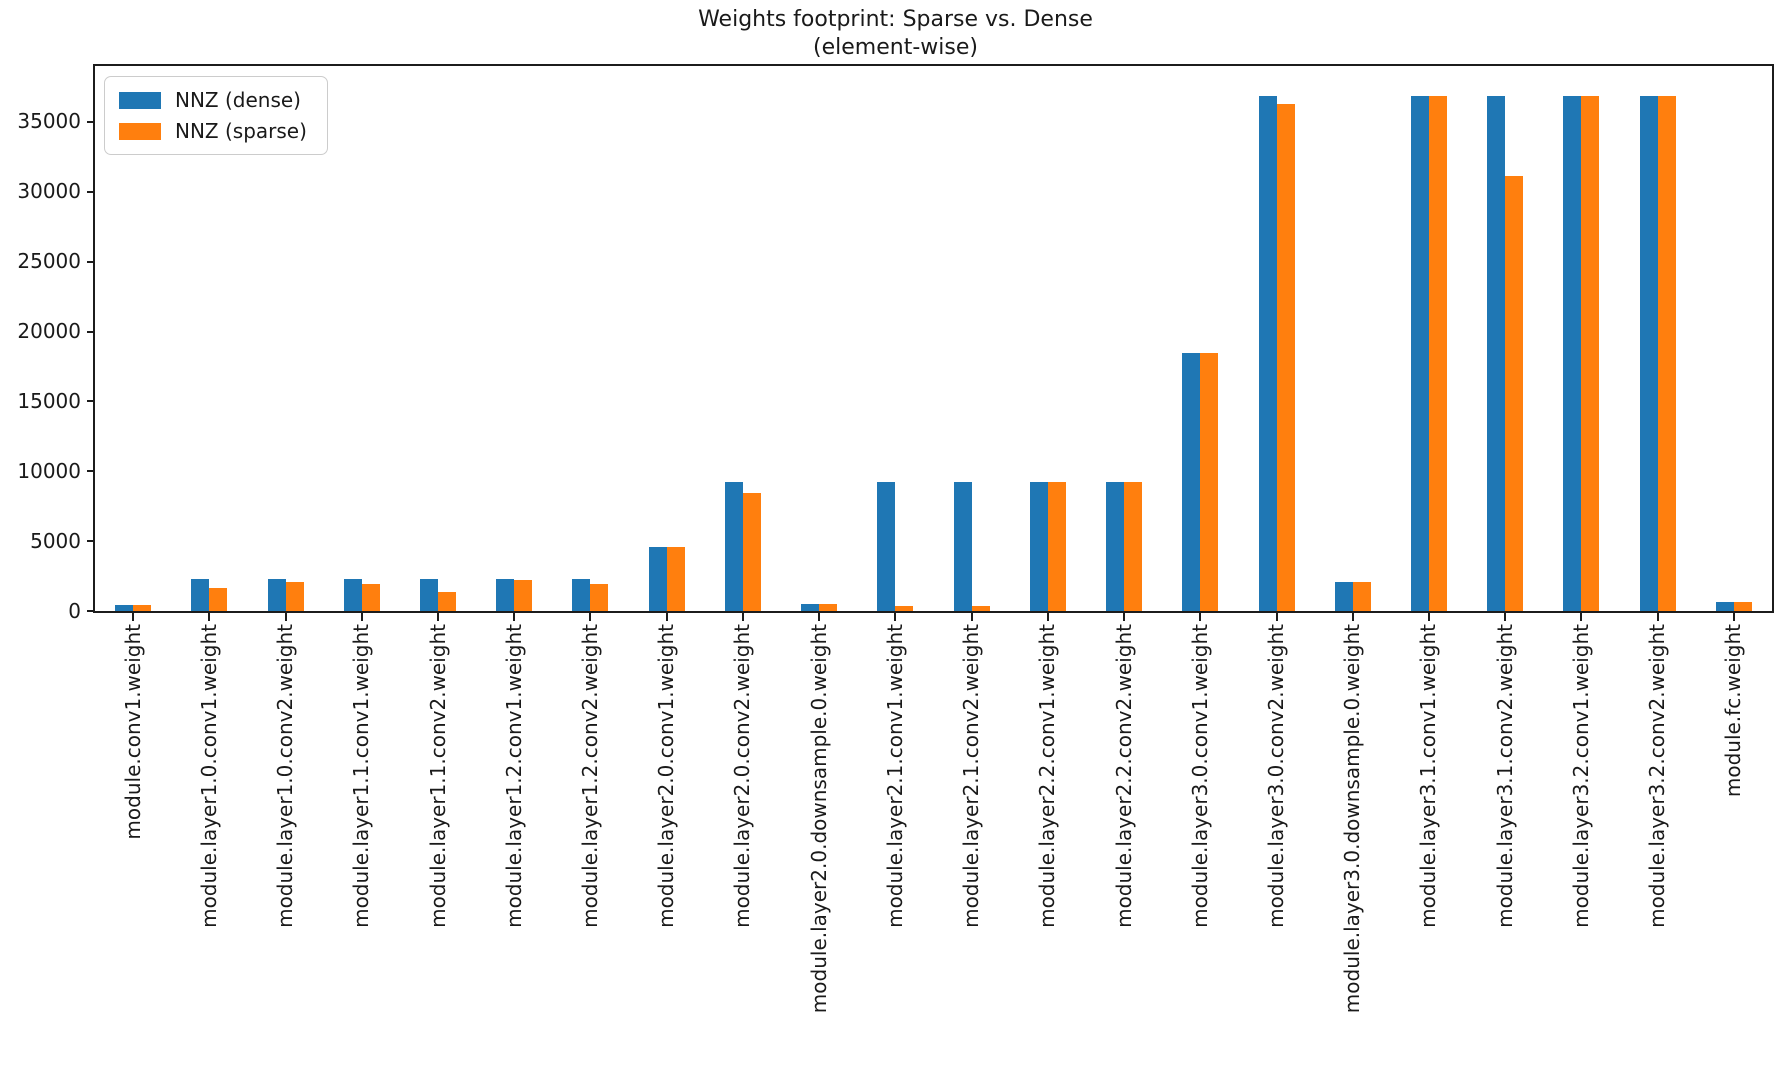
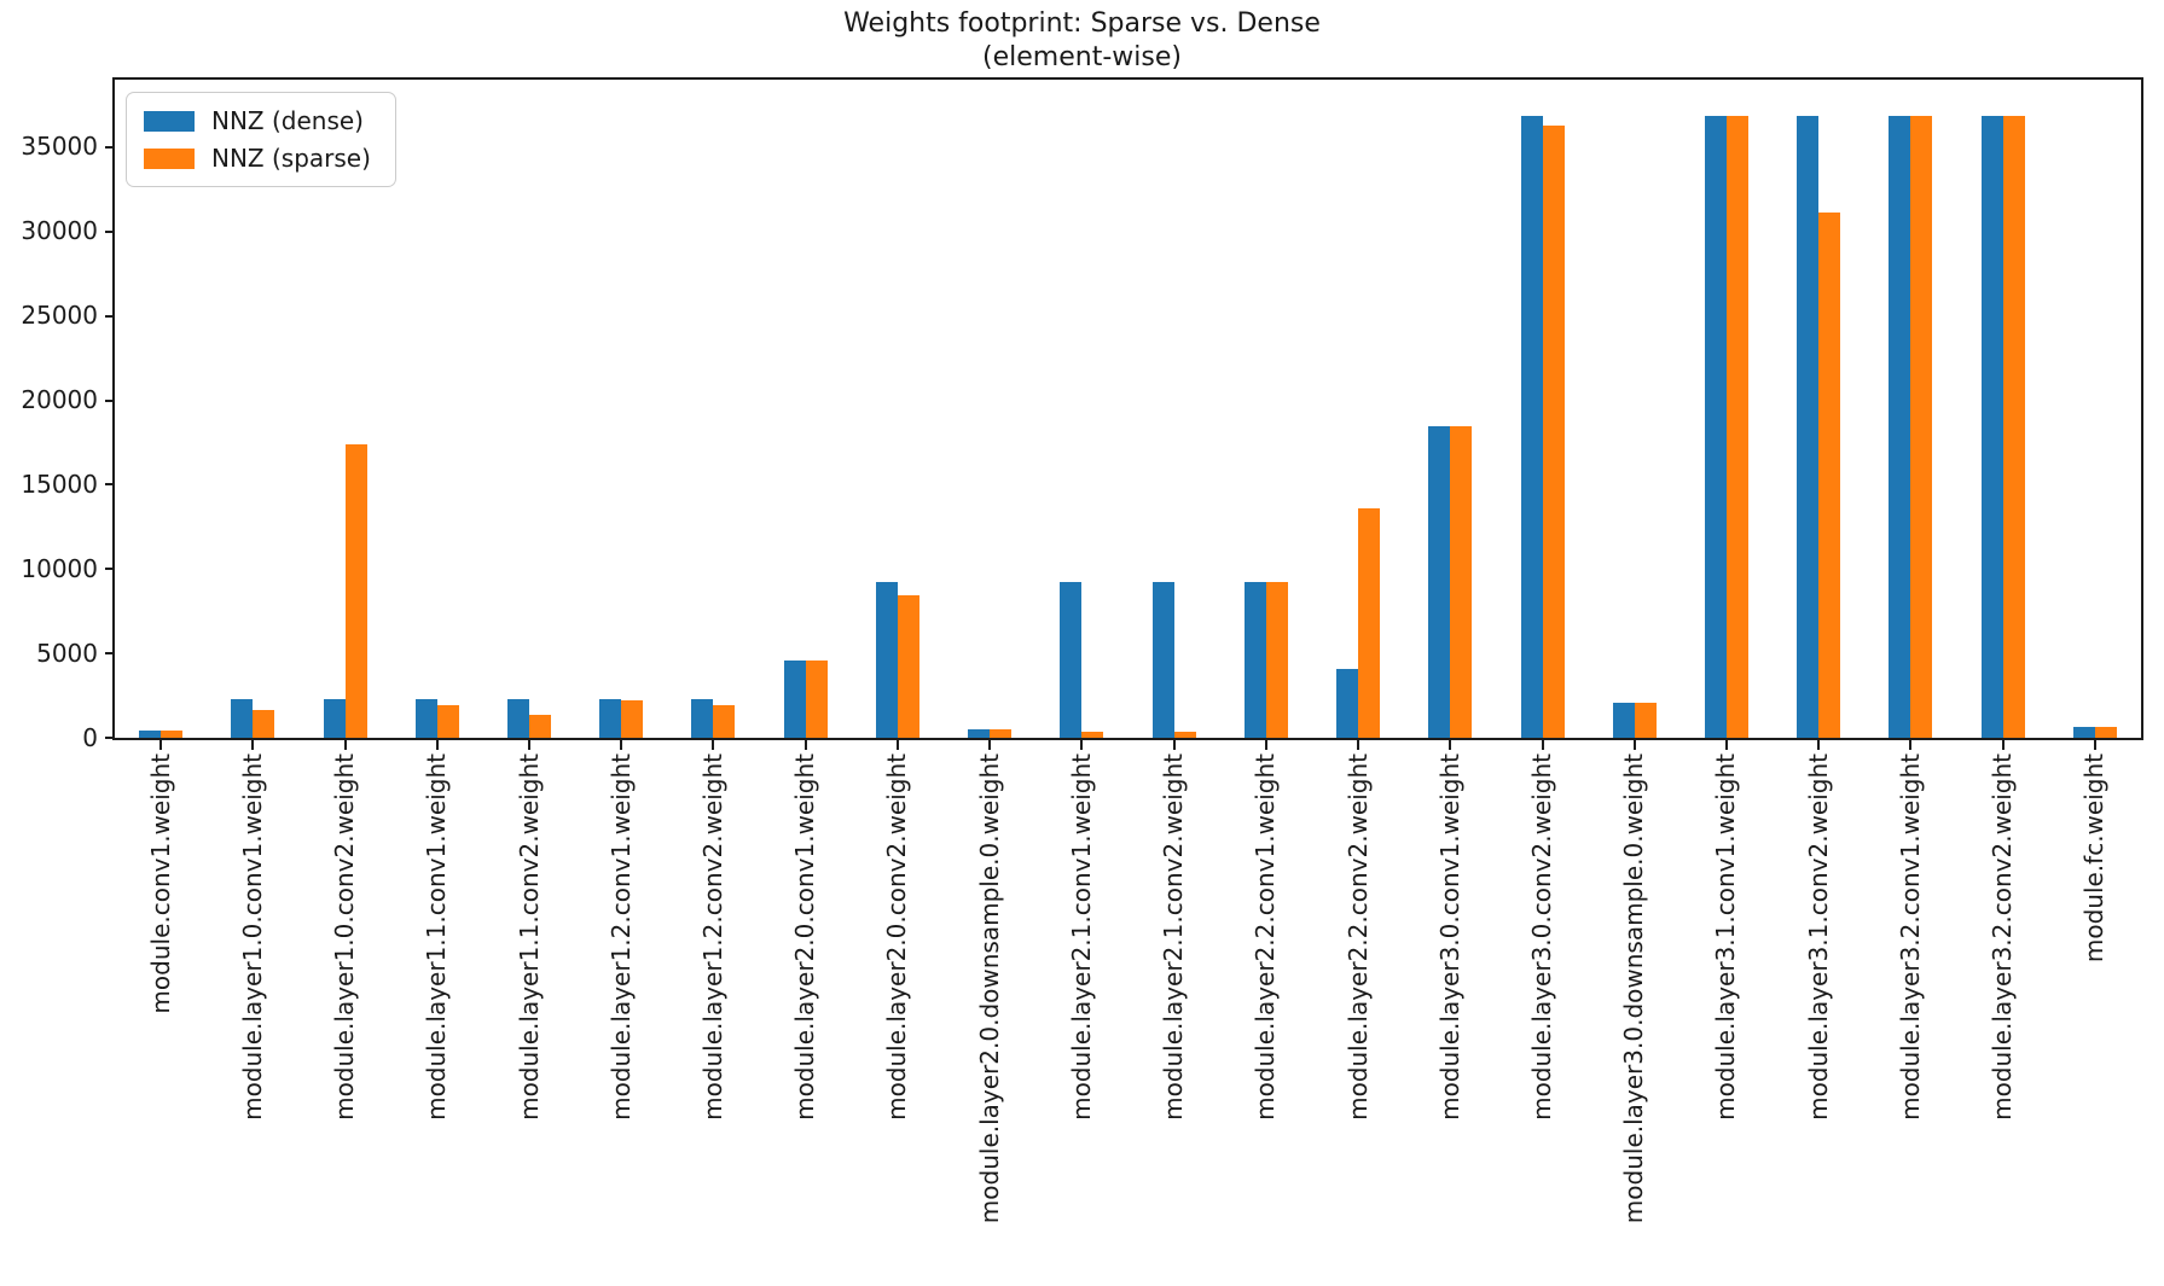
NNZ (sparse)/module.layer1.0.conv2.weight: 2000 -> 17400
NNZ (dense)/module.layer2.2.conv2.weight: 9200 -> 4100
NNZ (sparse)/module.layer2.2.conv2.weight: 9200 -> 13600
